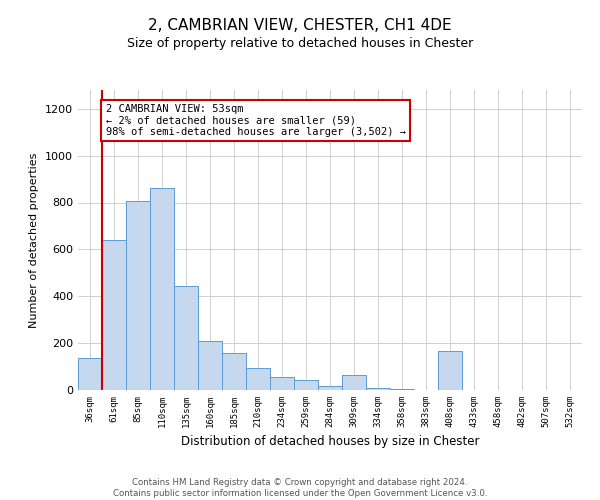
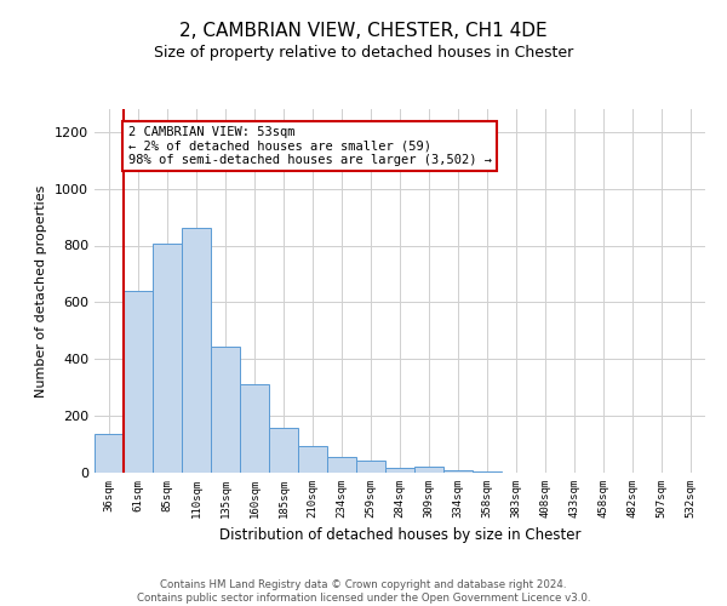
160sqm: 210 -> 310
309sqm: 65 -> 20
408sqm: 165 -> 1
